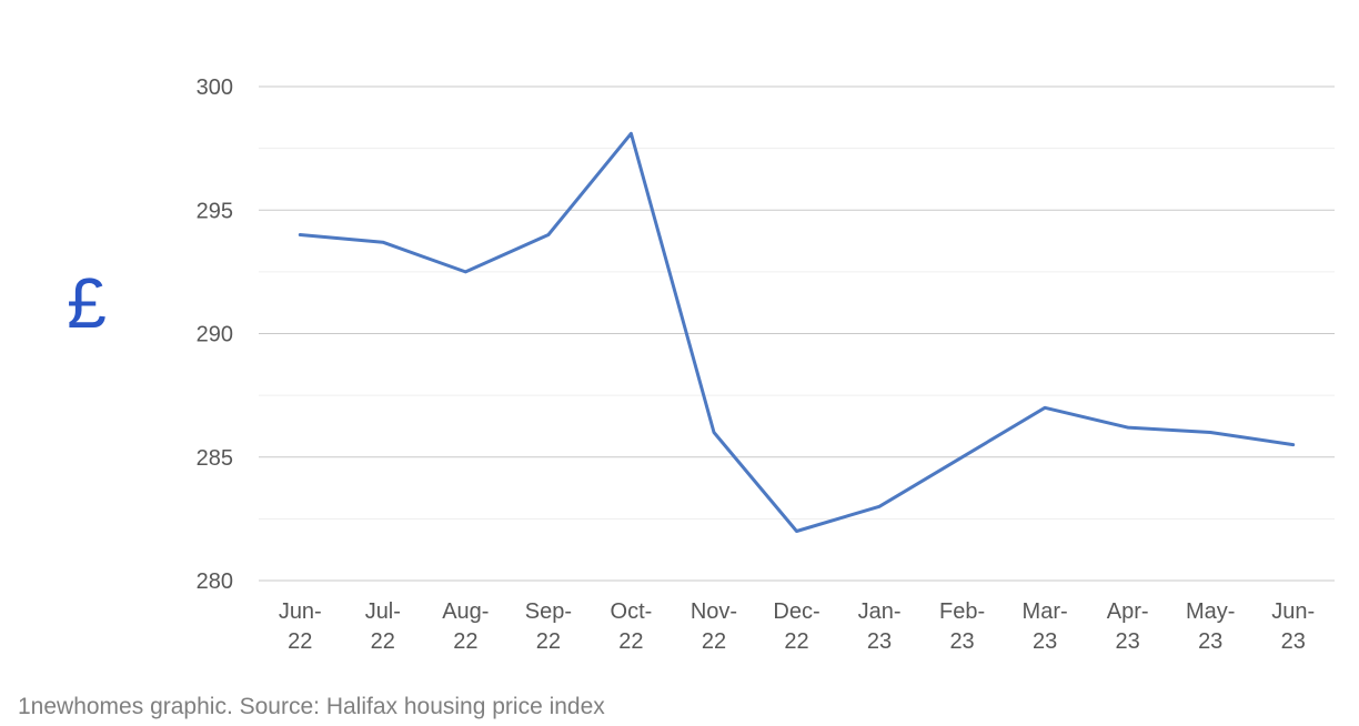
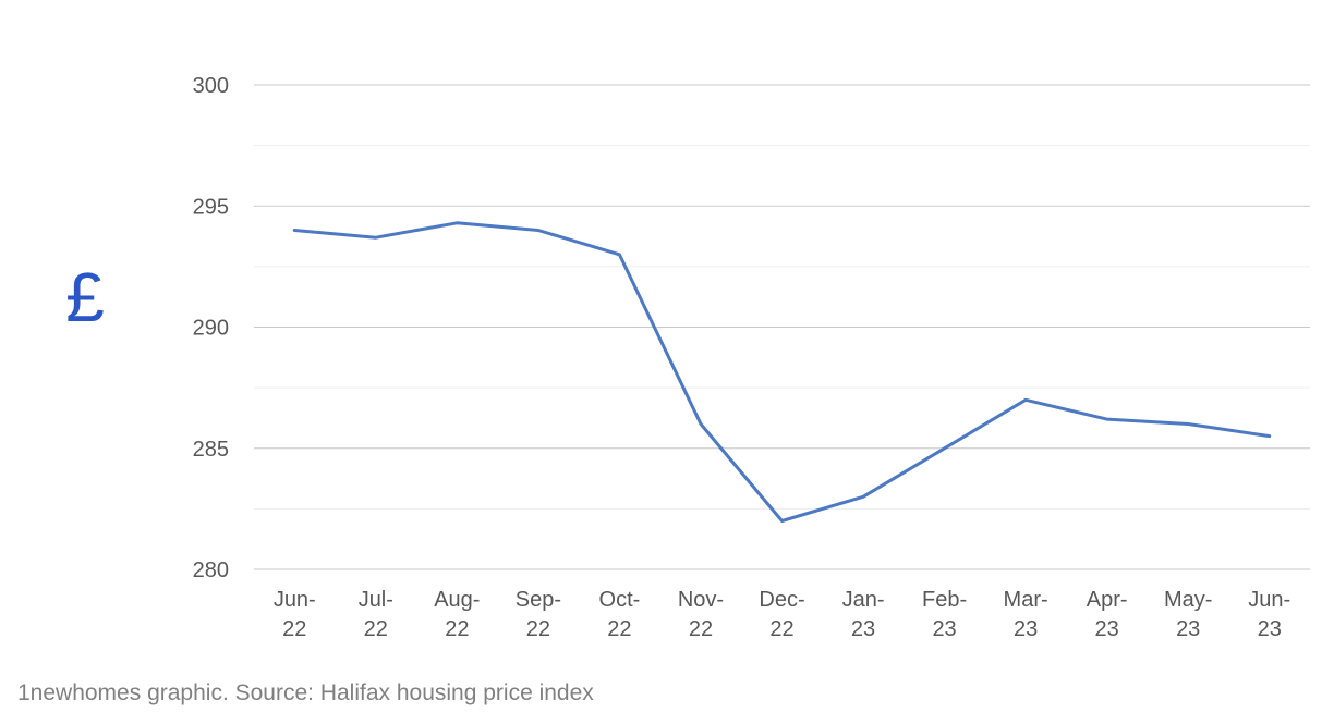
Aug-22: 292.5 -> 294.3
Oct-22: 298.1 -> 293.0
